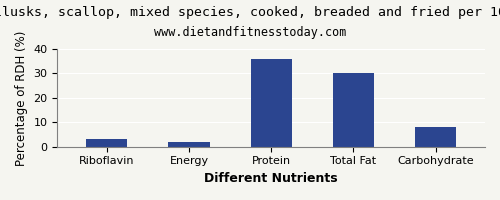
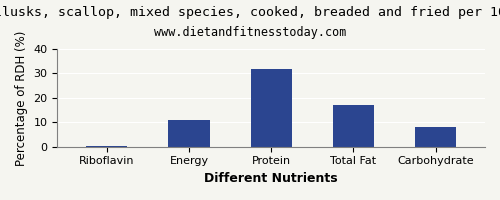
Riboflavin: 3.0 -> 0.3
Energy: 2.0 -> 11.0
Protein: 36.0 -> 32.0
Total Fat: 30.0 -> 17.0
